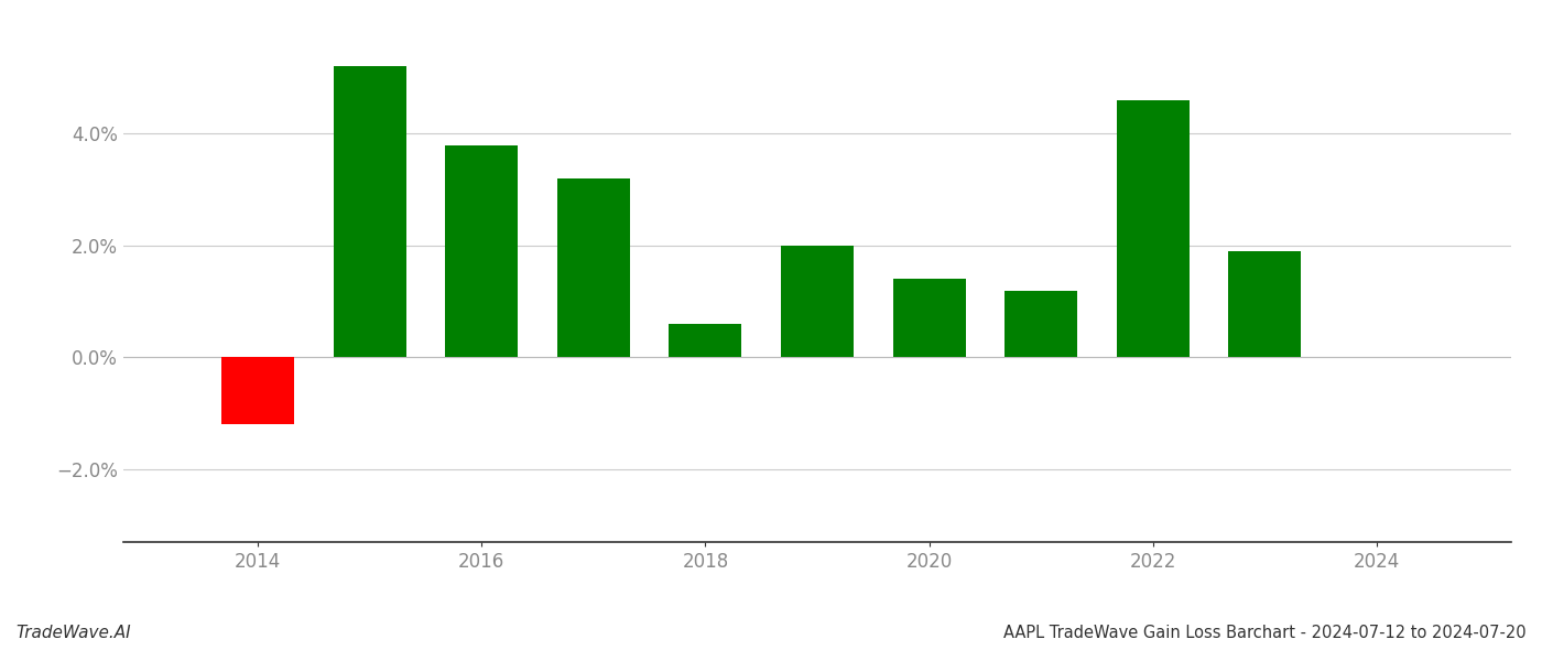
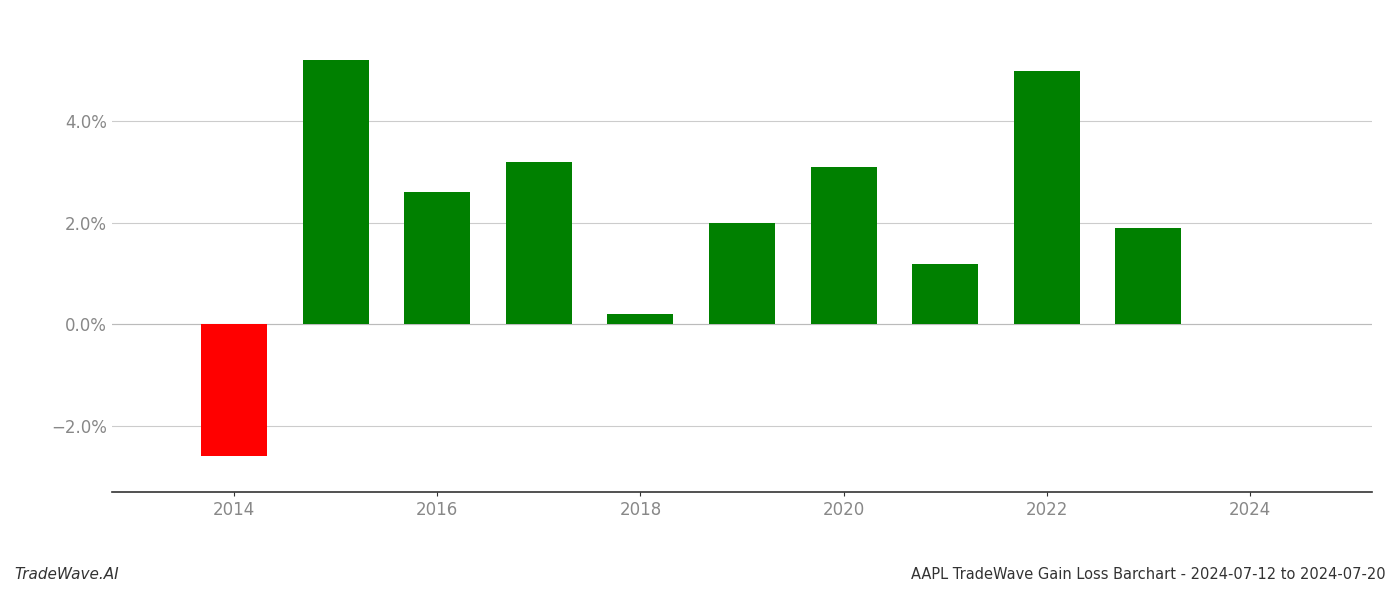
2014: -1.2% -> -2.6%
2016: 3.8% -> 2.6%
2018: 0.6% -> 0.2%
2020: 1.4% -> 3.1%
2022: 4.6% -> 5.0%
